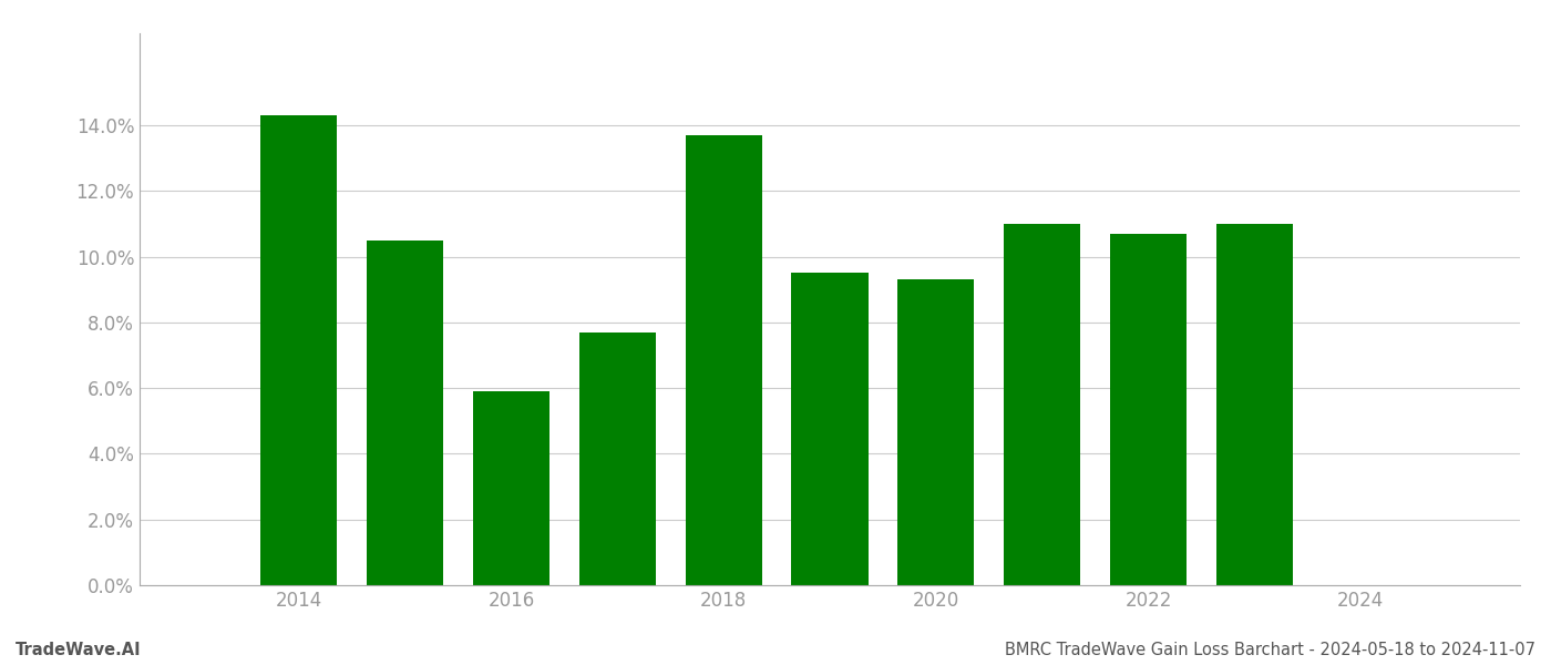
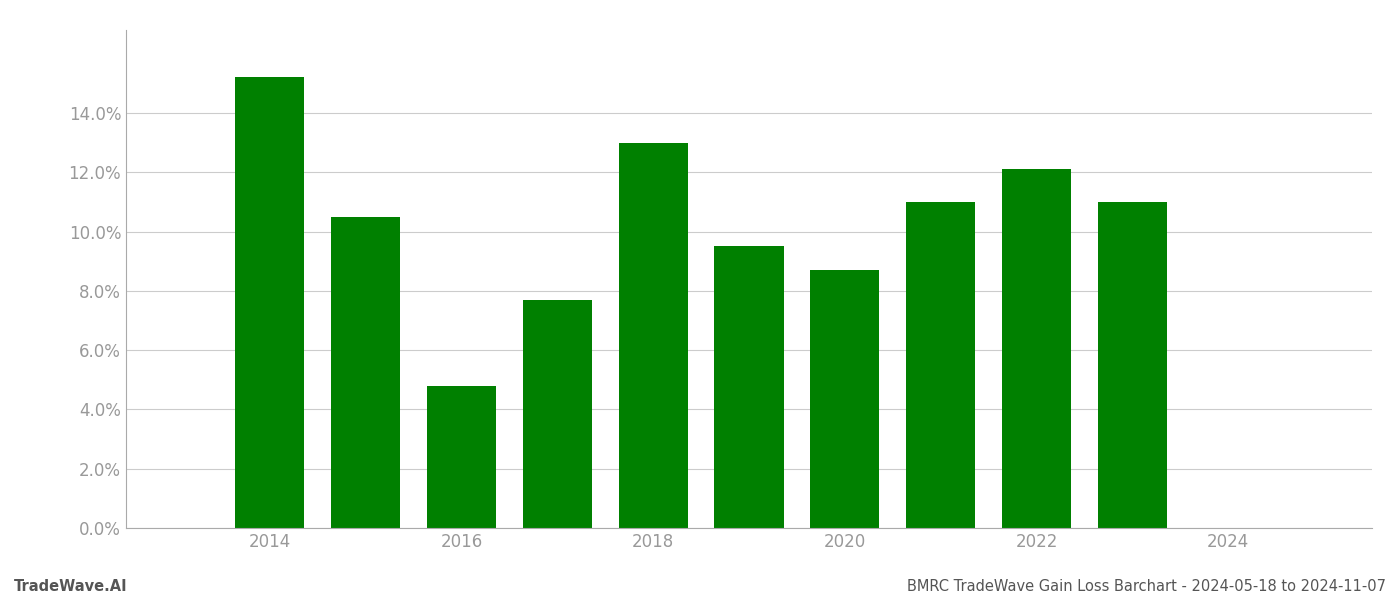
2014: 14.3% -> 15.2%
2016: 5.9% -> 4.8%
2018: 13.7% -> 13.0%
2020: 9.3% -> 8.7%
2022: 10.7% -> 12.1%
